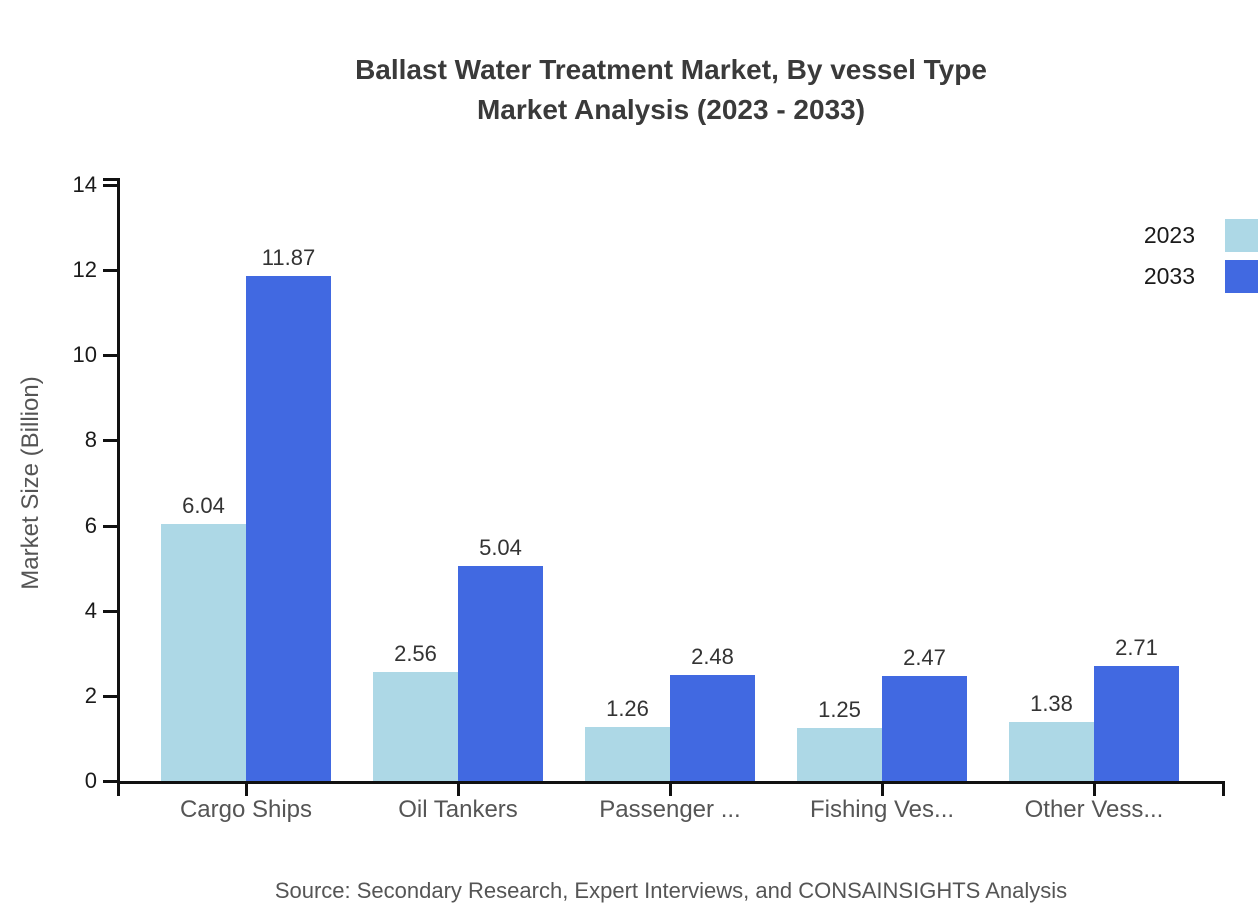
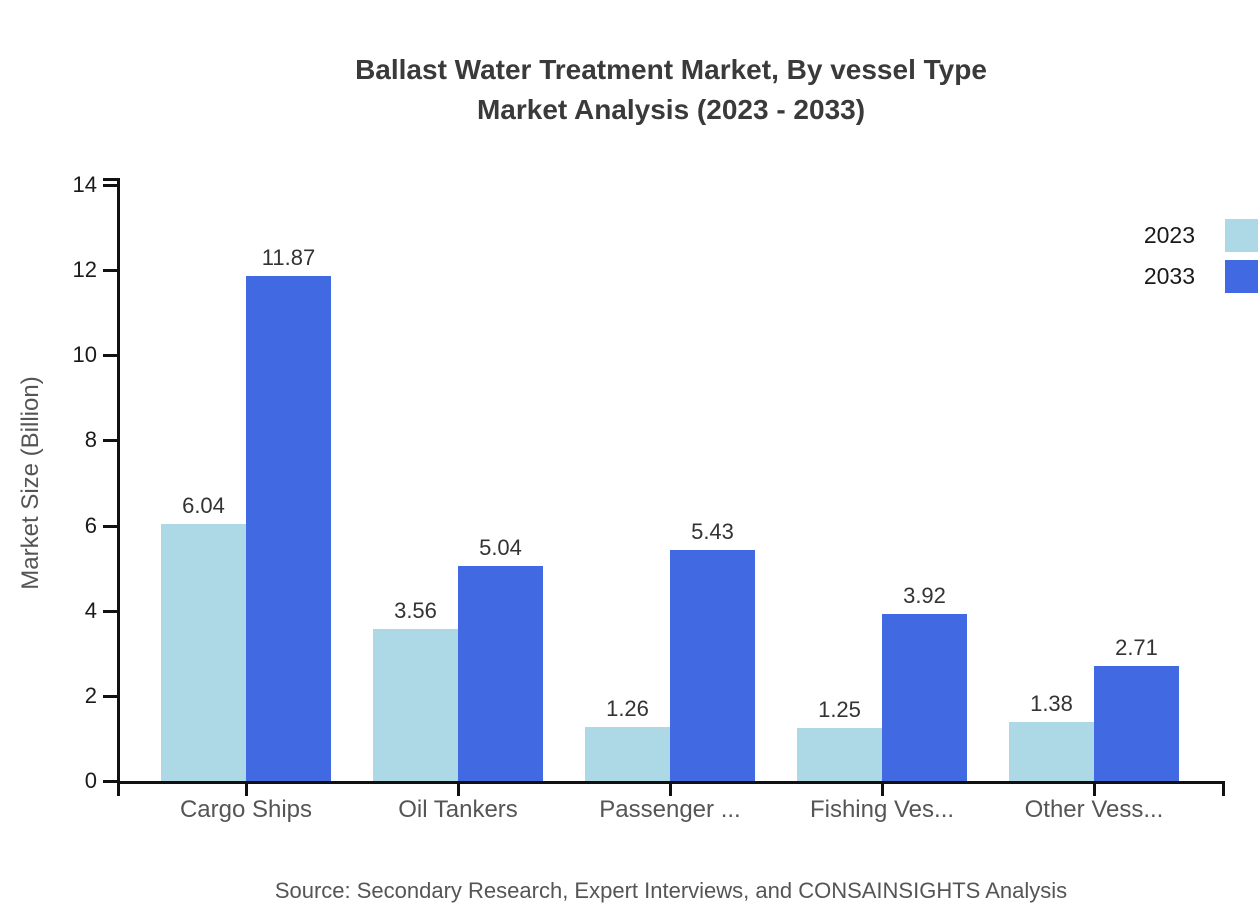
2023/Oil Tankers: 2.56 -> 3.56
2033/Passenger ...: 2.48 -> 5.43
2033/Fishing Ves...: 2.47 -> 3.92
